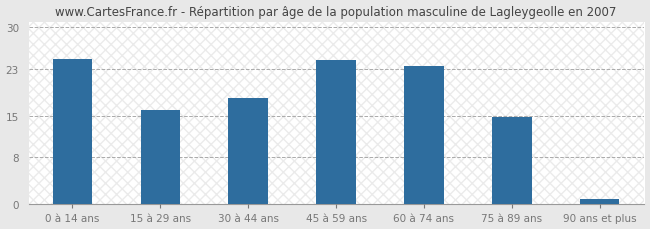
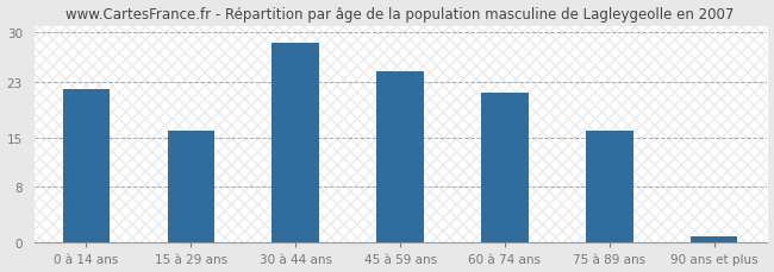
0 à 14 ans: 24.6 -> 22.0
30 à 44 ans: 18.0 -> 28.5
60 à 74 ans: 23.4 -> 21.5
75 à 89 ans: 14.8 -> 16.0
